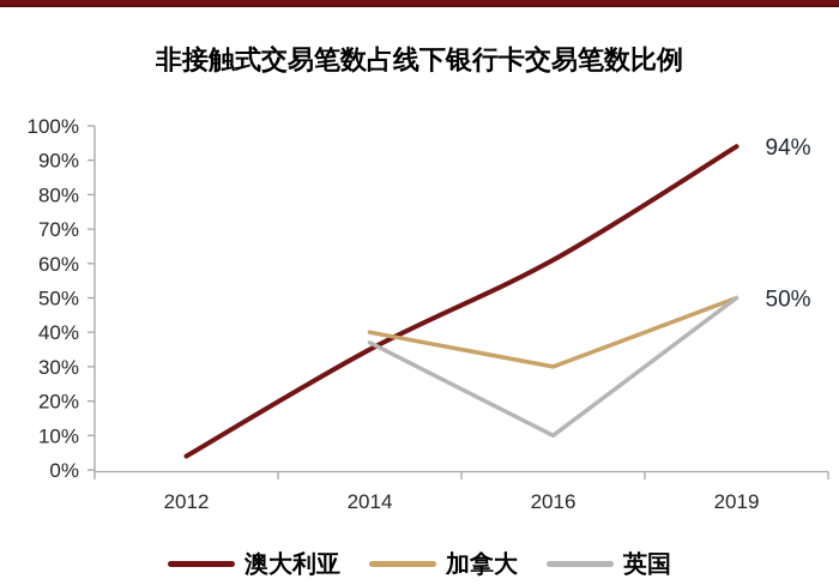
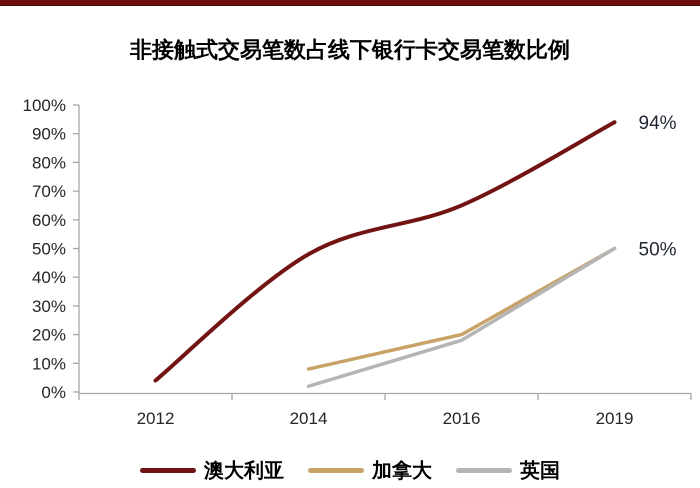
澳大利亚/2014: 35% -> 48%
加拿大/2014: 40% -> 8%
英国/2014: 37% -> 2%
澳大利亚/2016: 61% -> 65%
加拿大/2016: 30% -> 20%
英国/2016: 10% -> 18%
